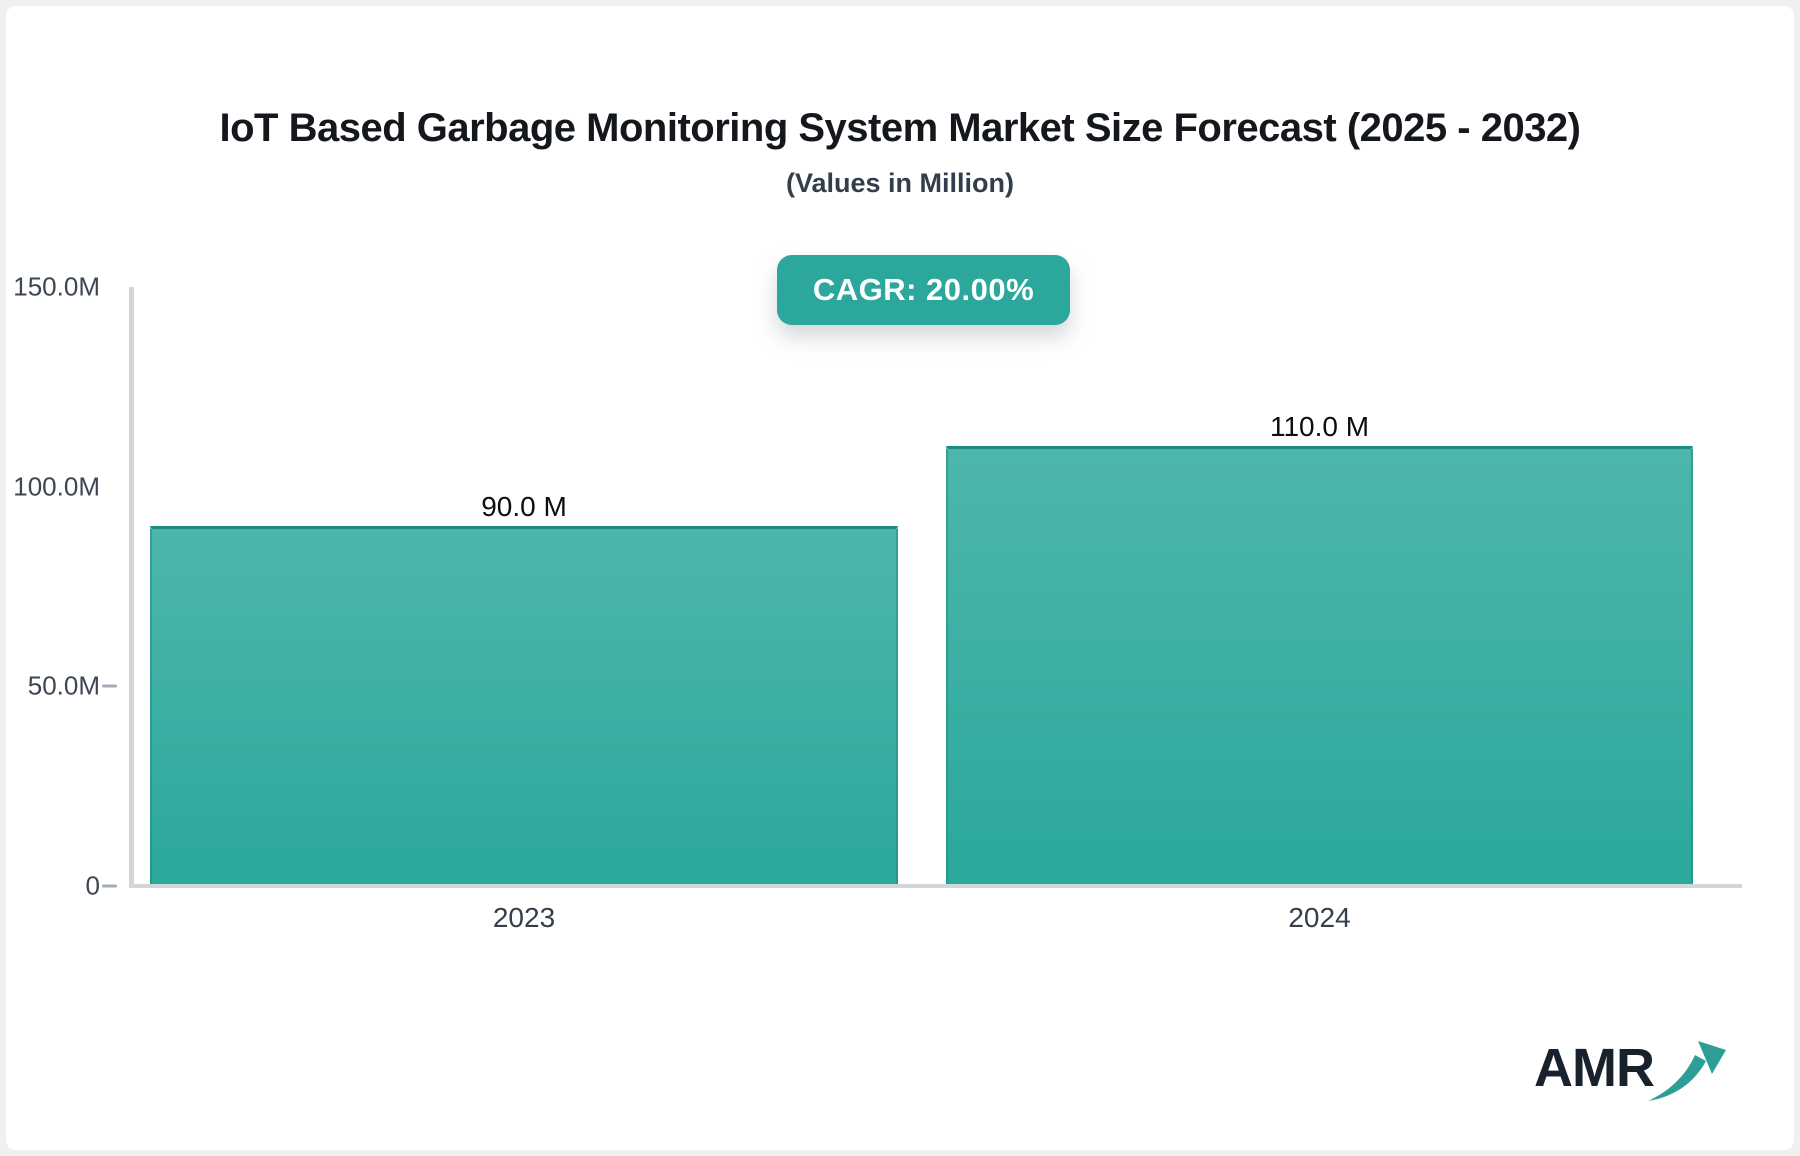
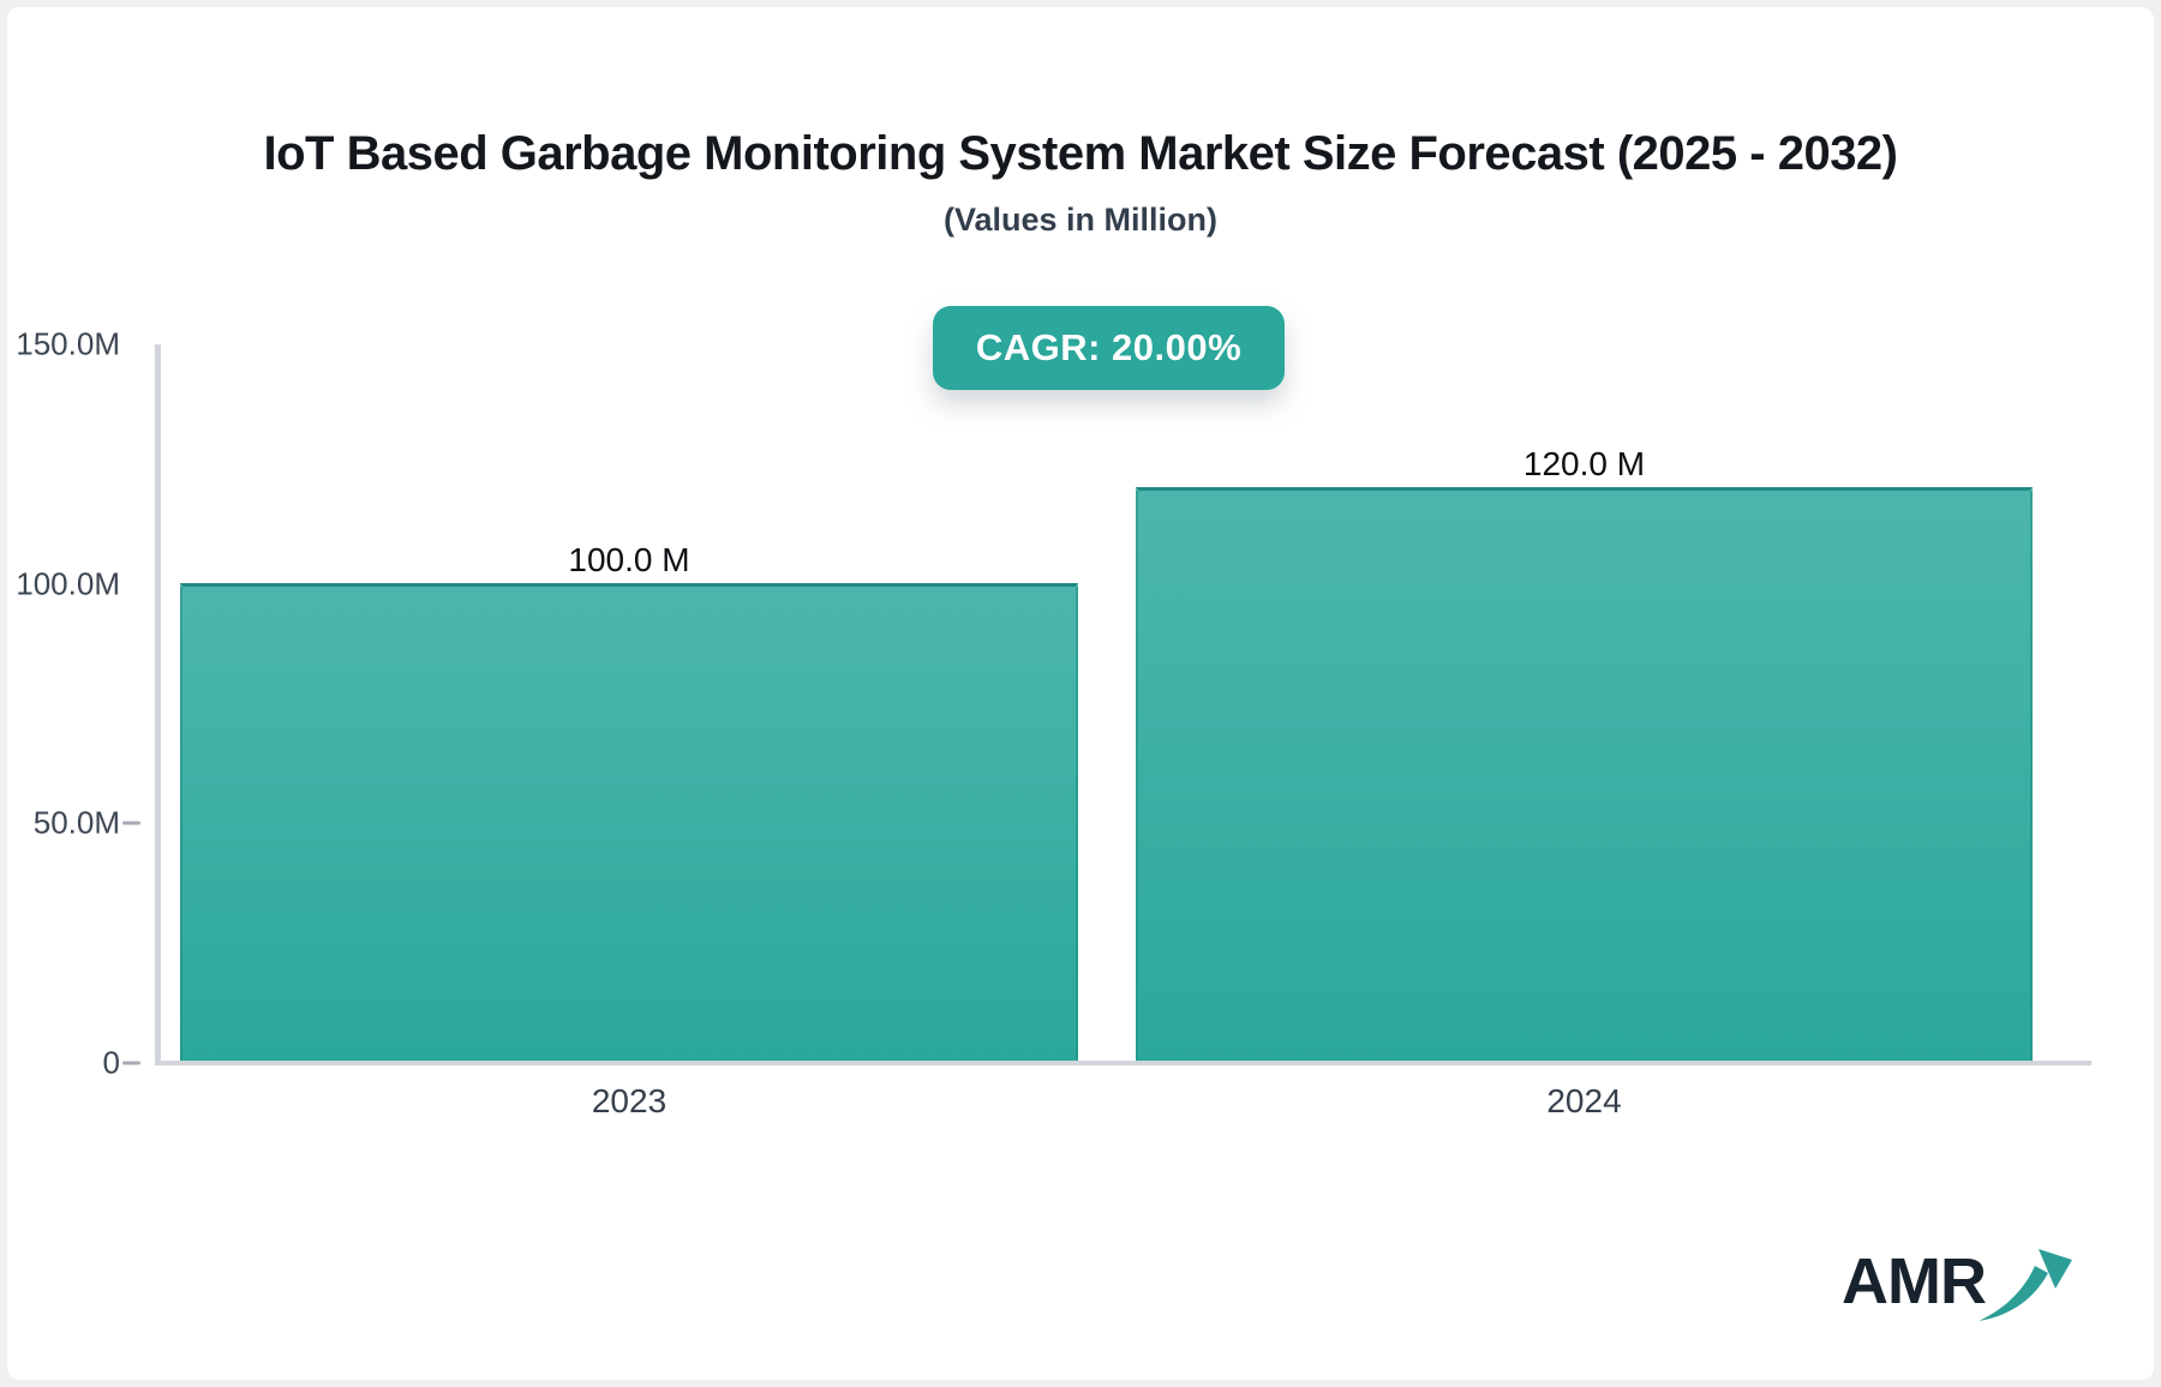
2023: 90.0 -> 100.0
2024: 110.0 -> 120.0
